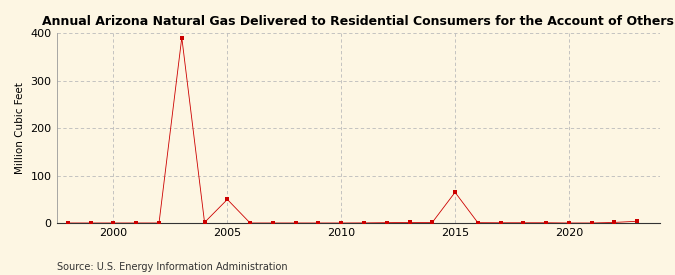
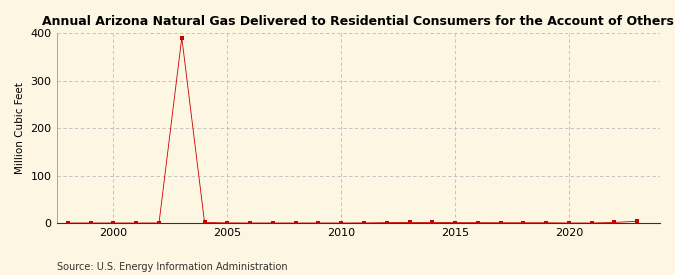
2005: 50 -> 0
2015: 65 -> 1
